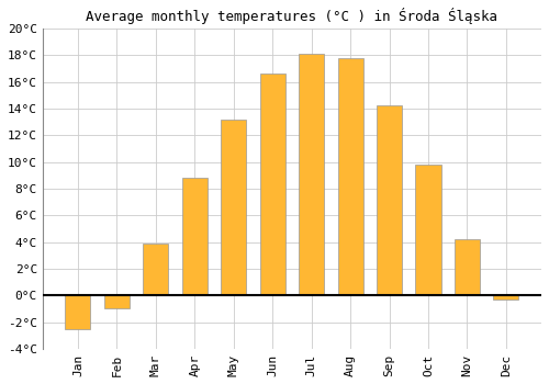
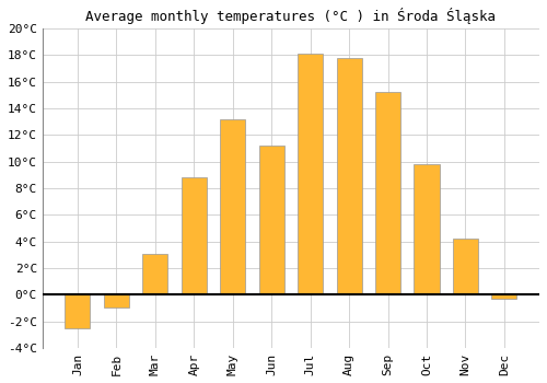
Mar: 3.9°C -> 3.1°C
Jun: 16.6°C -> 11.2°C
Sep: 14.2°C -> 15.2°C
